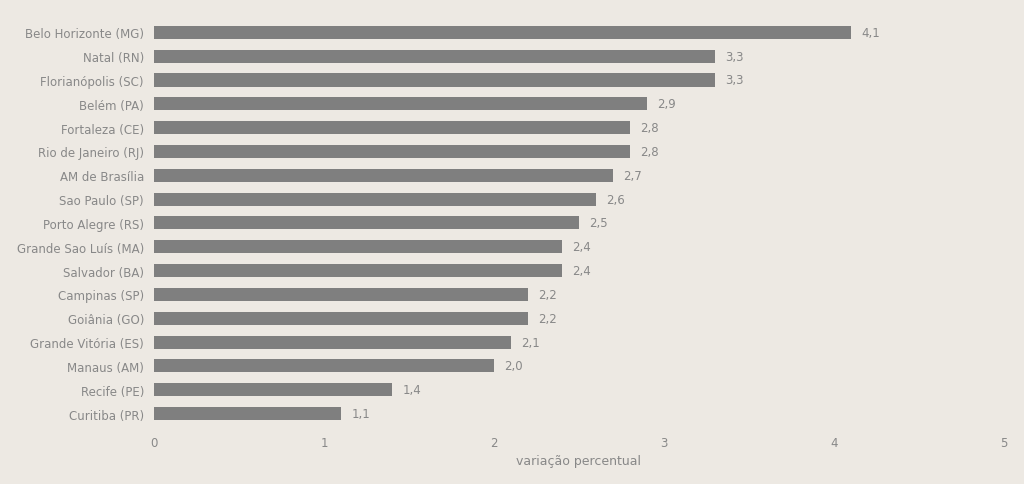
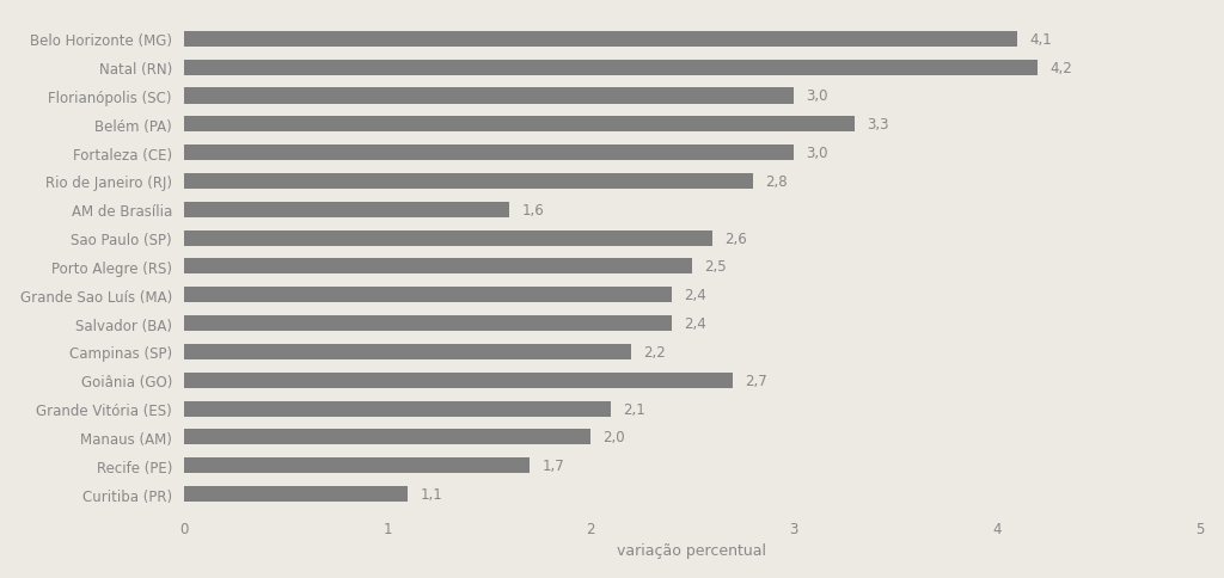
Natal (RN): 3,3 -> 4,2
Florianópolis (SC): 3,3 -> 3,0
Belém (PA): 2,9 -> 3,3
Fortaleza (CE): 2,8 -> 3,0
AM de Brasília: 2,7 -> 1,6
Goiânia (GO): 2,2 -> 2,7
Recife (PE): 1,4 -> 1,7
